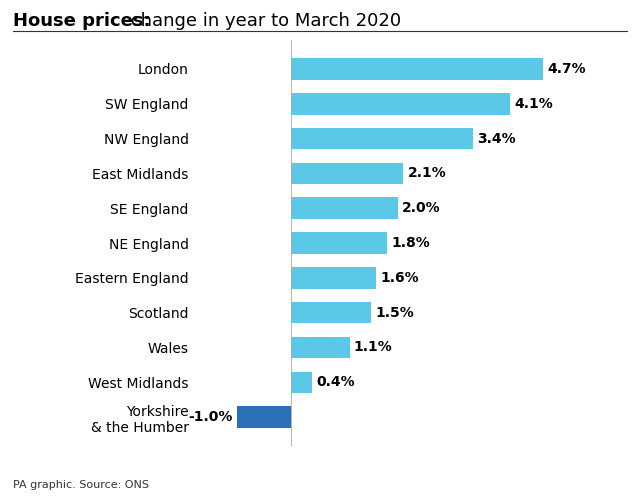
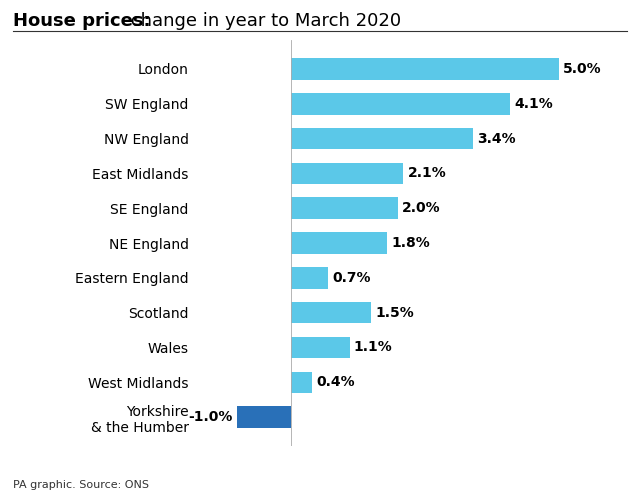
London: 4.7% -> 5.0%
Eastern England: 1.6% -> 0.7%
